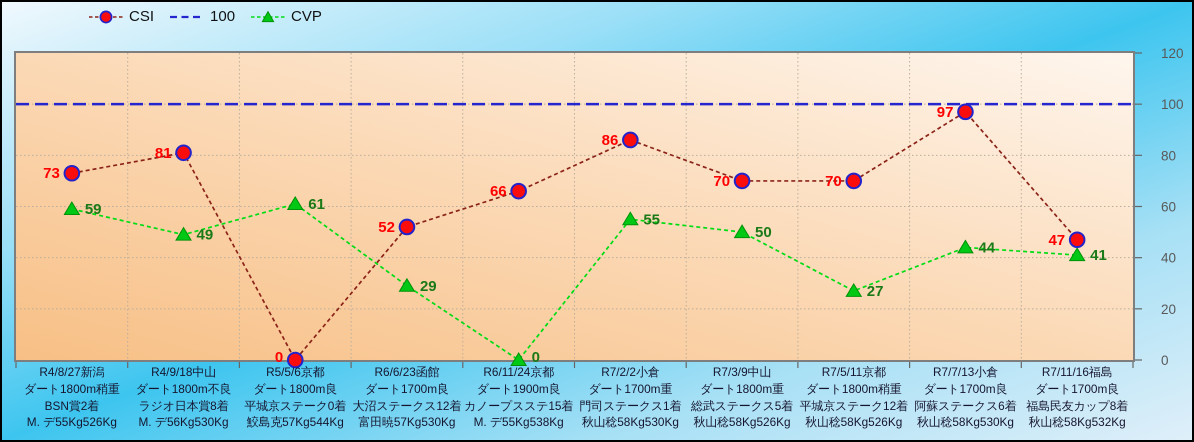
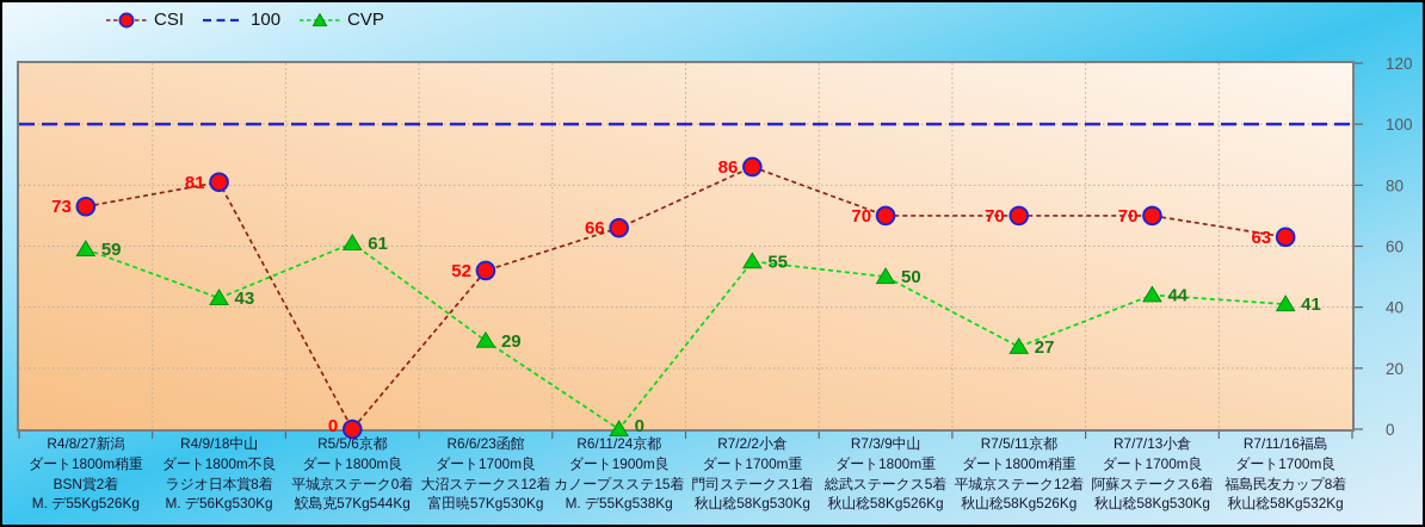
CVP/R4/9/18中山 ダート1800m不良 ラジオ日本賞8着 M. デ56Kg530Kg: 49 -> 43
CSI/R7/7/13小倉 ダート1700m良 阿蘇ステークス6着 秋山稔58Kg530Kg: 97 -> 70
CSI/R7/11/16福島 ダート1700m良 福島民友カップ8着 秋山稔58Kg532Kg: 47 -> 63
